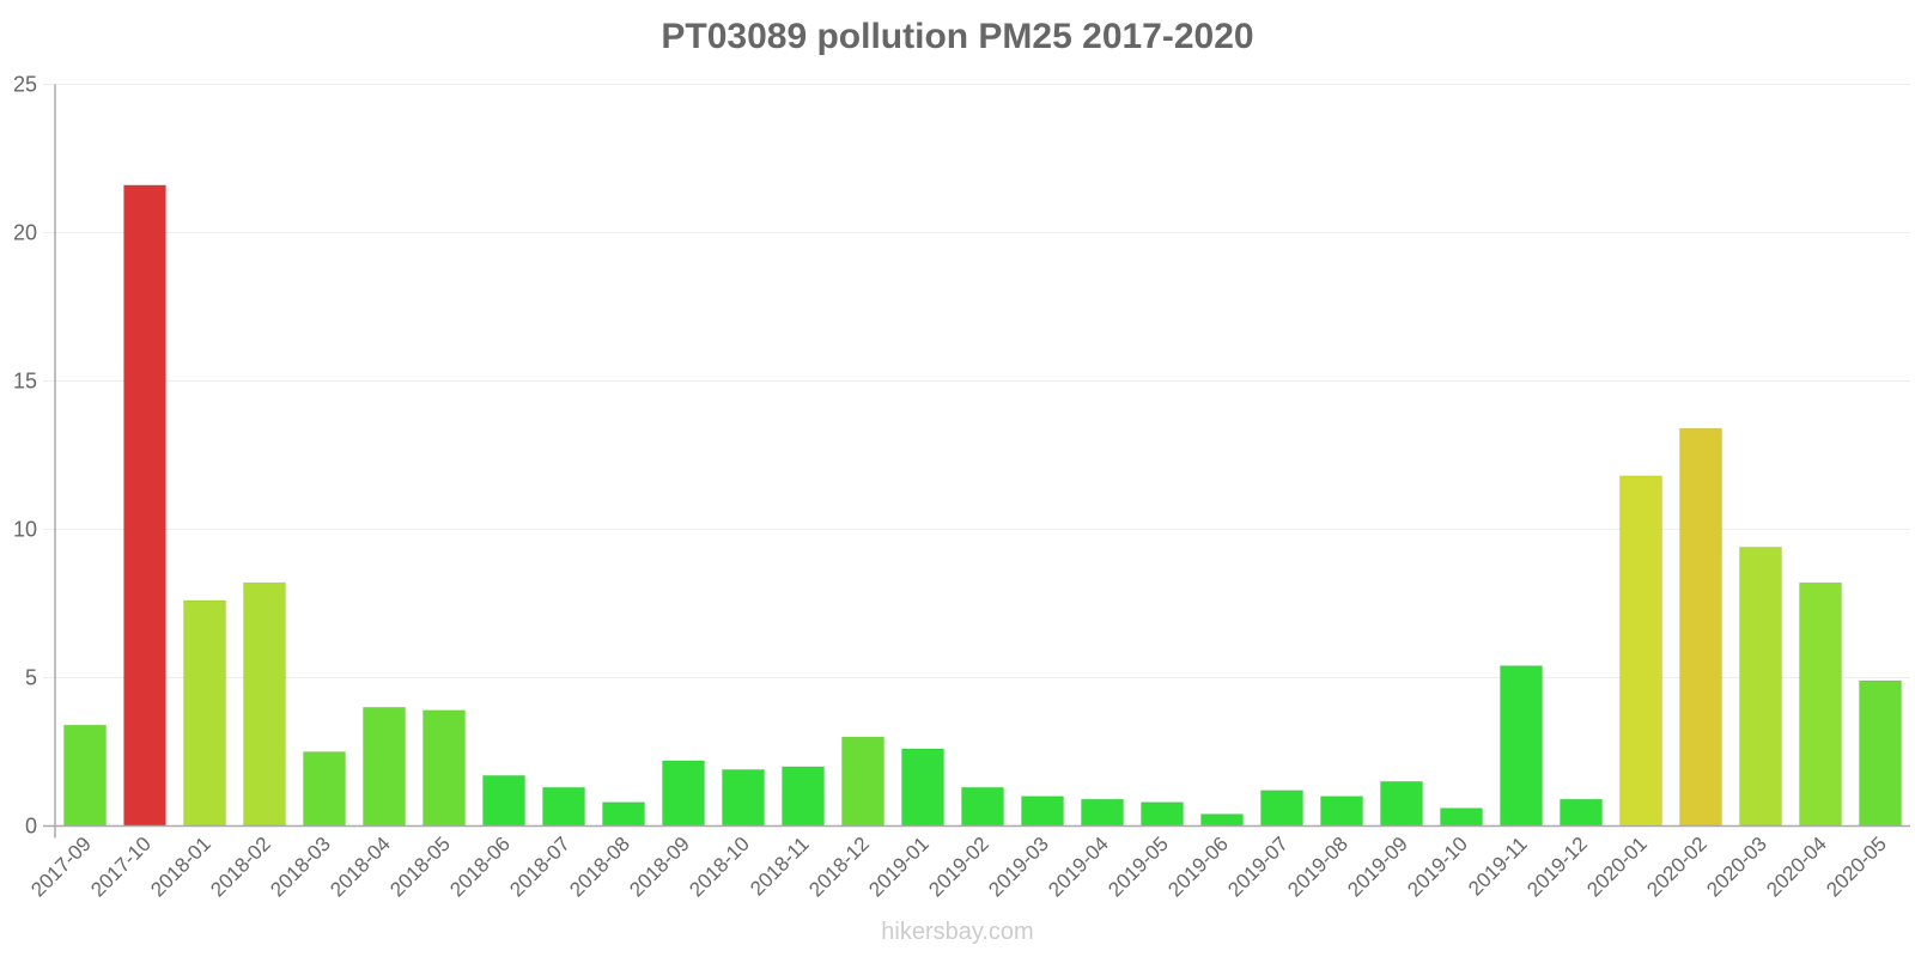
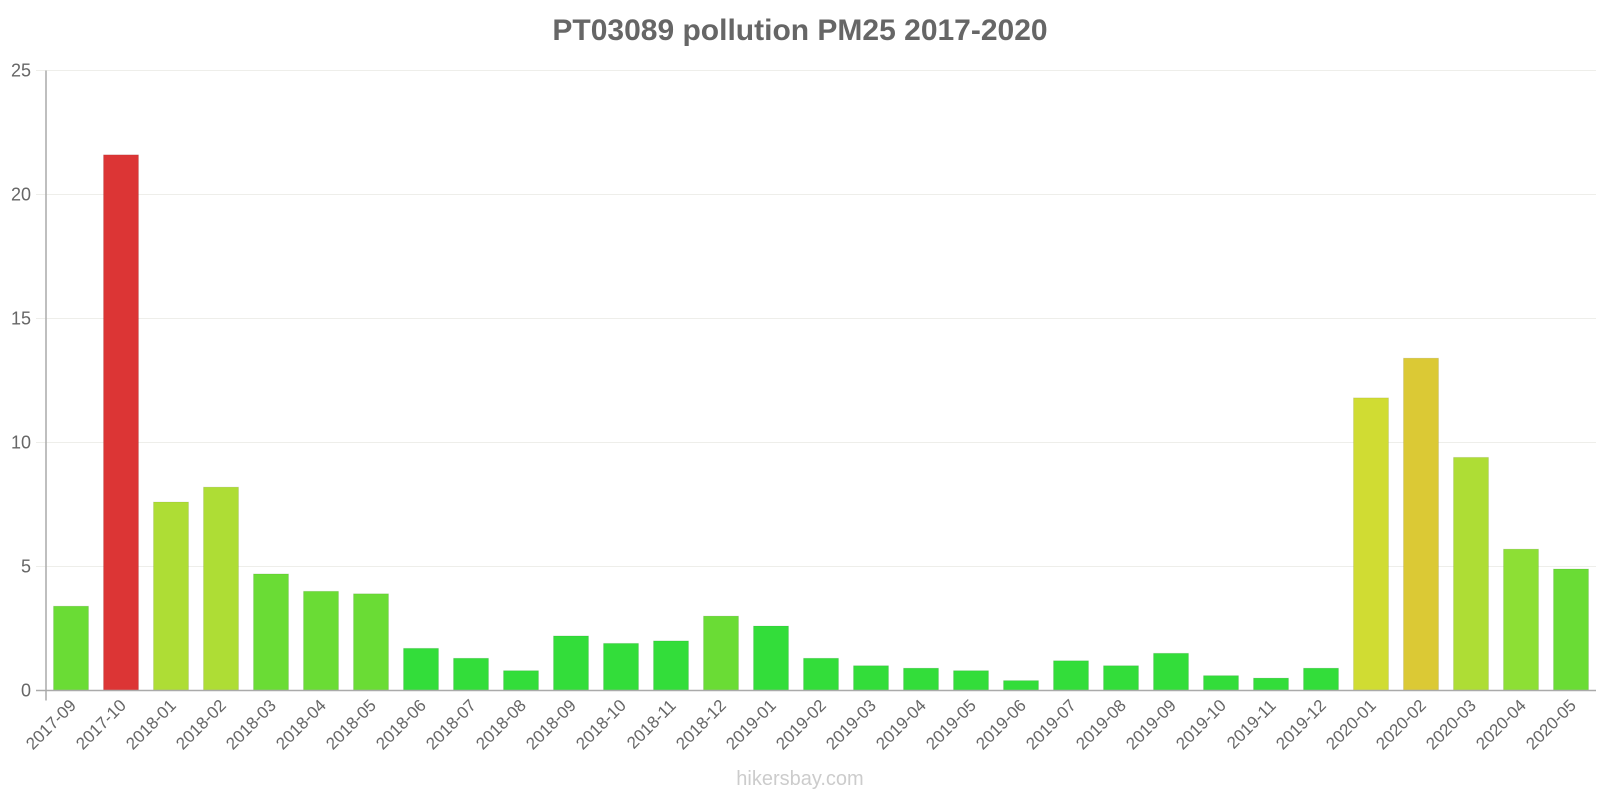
2018-03: 2.5 -> 4.7
2019-11: 5.4 -> 0.5
2020-04: 8.2 -> 5.7
